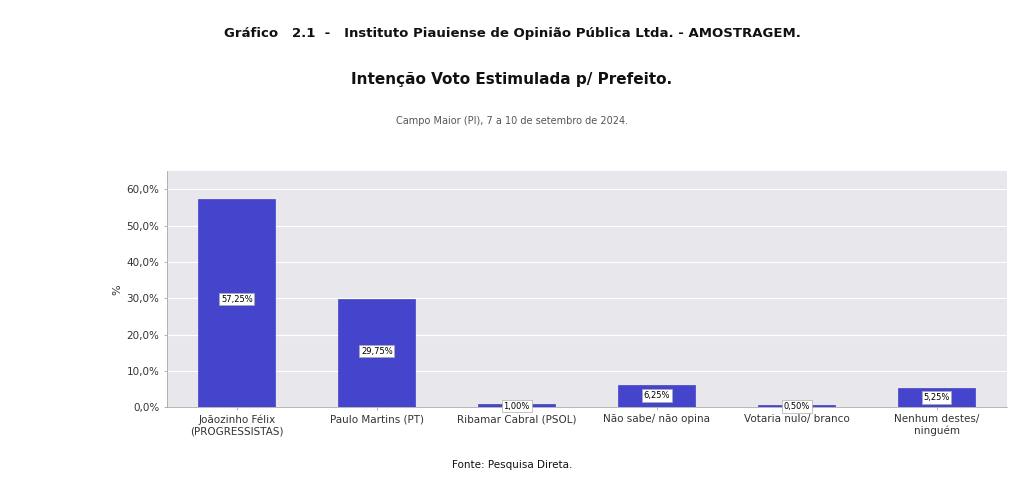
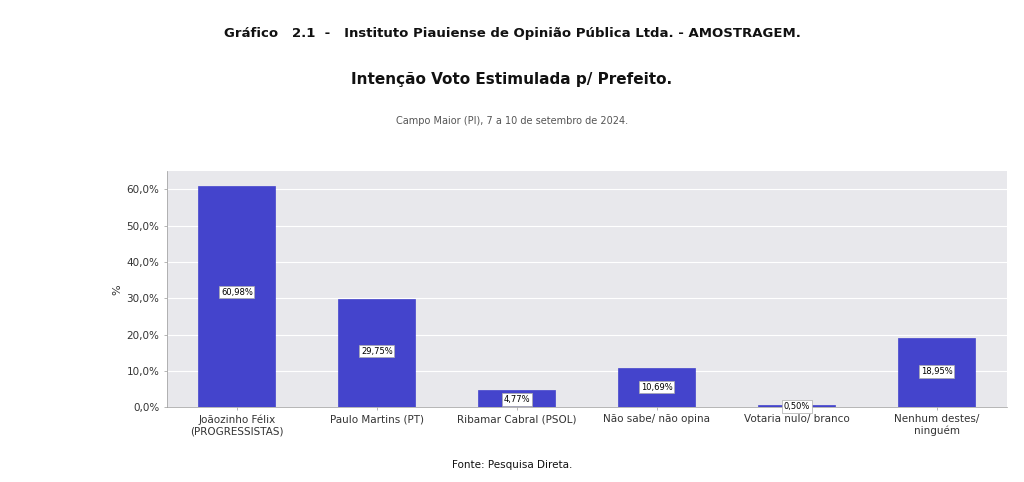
Joãozinho Félix (PROGRESSISTAS): 57,25% -> 60,98%
Ribamar Cabral (PSOL): 1,00% -> 4,77%
Não sabe/ não opina: 6,25% -> 10,69%
Nenhum destes/ ninguém: 5,25% -> 18,95%
